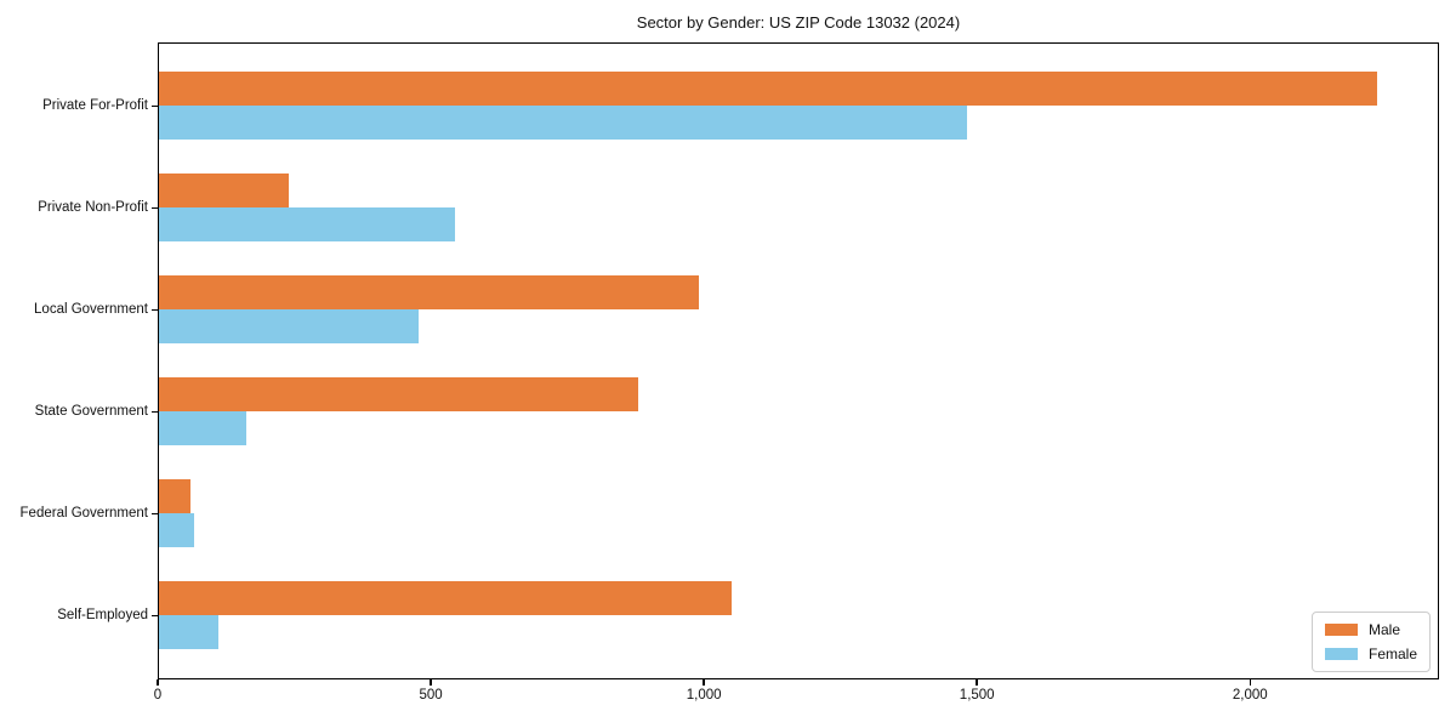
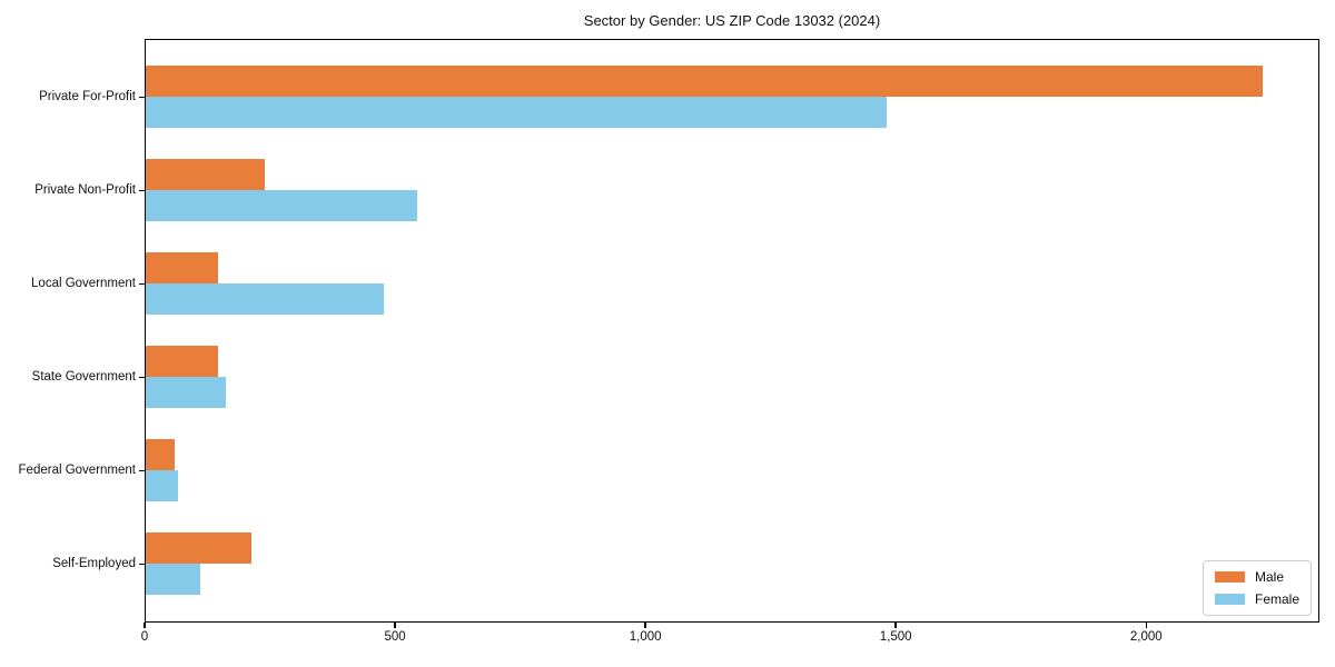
Male/Local Government: 990 -> 140
Male/State Government: 880 -> 140
Male/Self-Employed: 1050 -> 210
